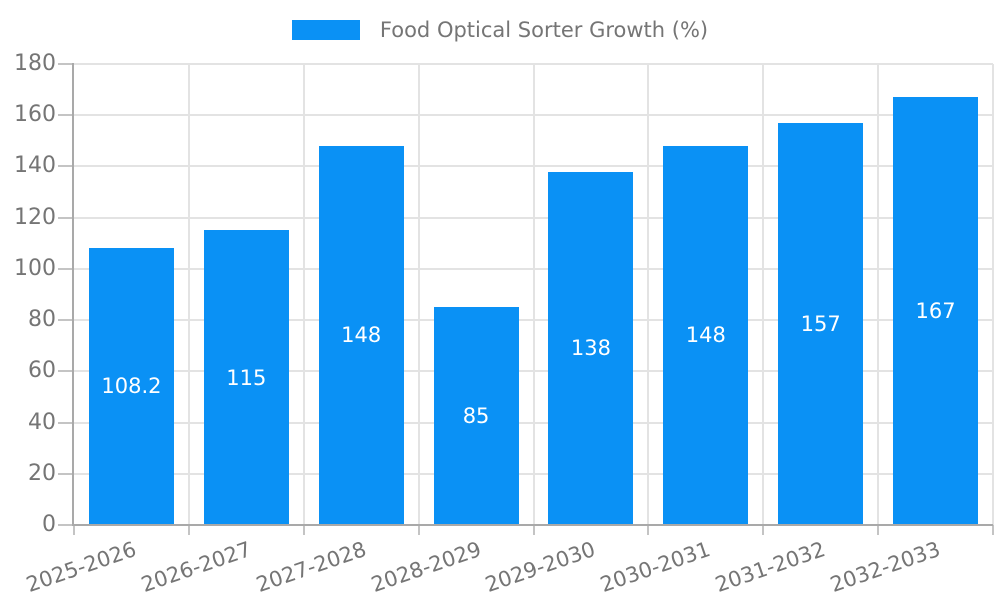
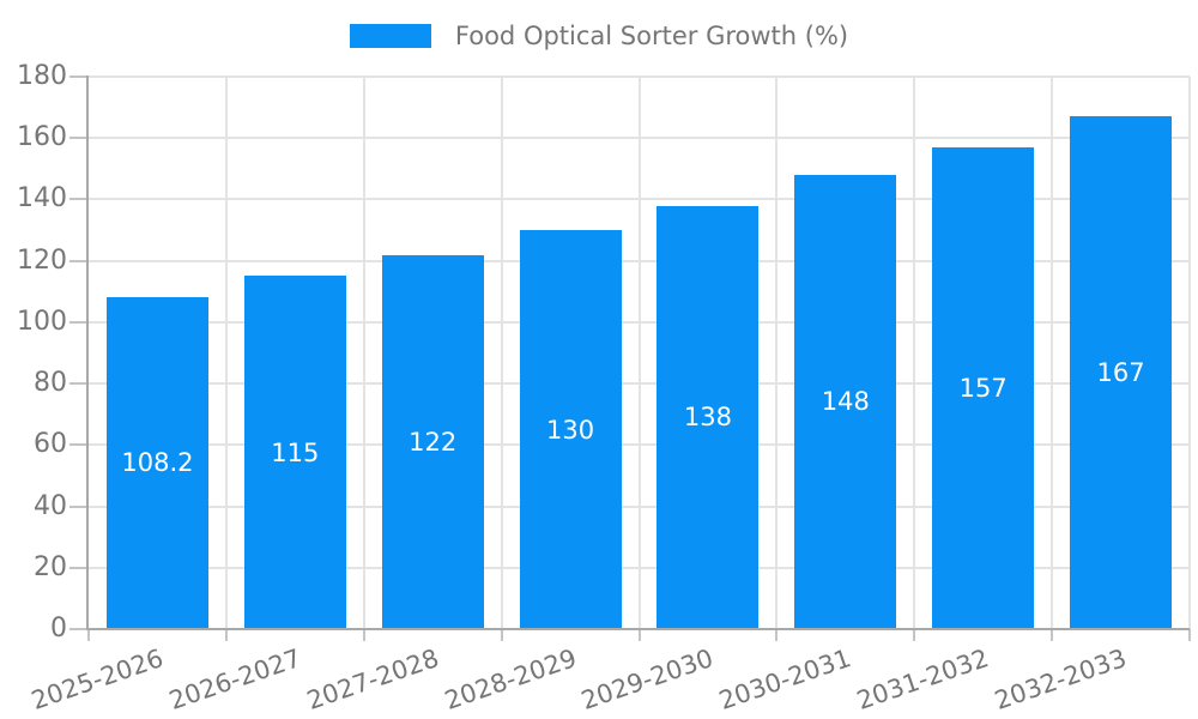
2027-2028: 148 -> 122
2028-2029: 85 -> 130
